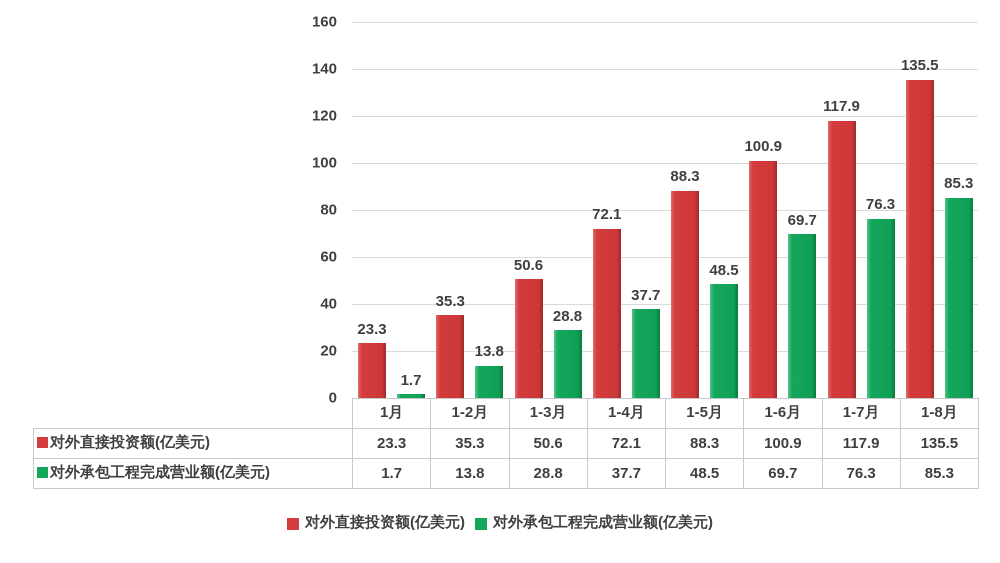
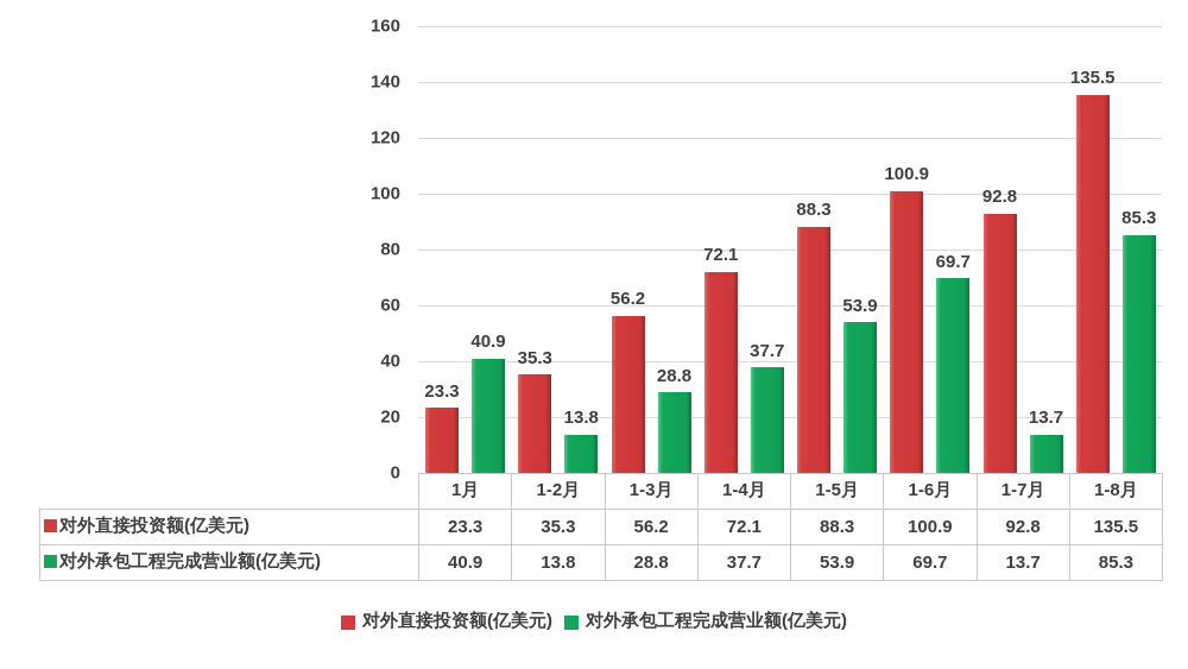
对外承包工程完成营业额(亿美元)/1月: 1.7 -> 40.9
对外直接投资额(亿美元)/1-3月: 50.6 -> 56.2
对外承包工程完成营业额(亿美元)/1-5月: 48.5 -> 53.9
对外直接投资额(亿美元)/1-7月: 117.9 -> 92.8
对外承包工程完成营业额(亿美元)/1-7月: 76.3 -> 13.7
